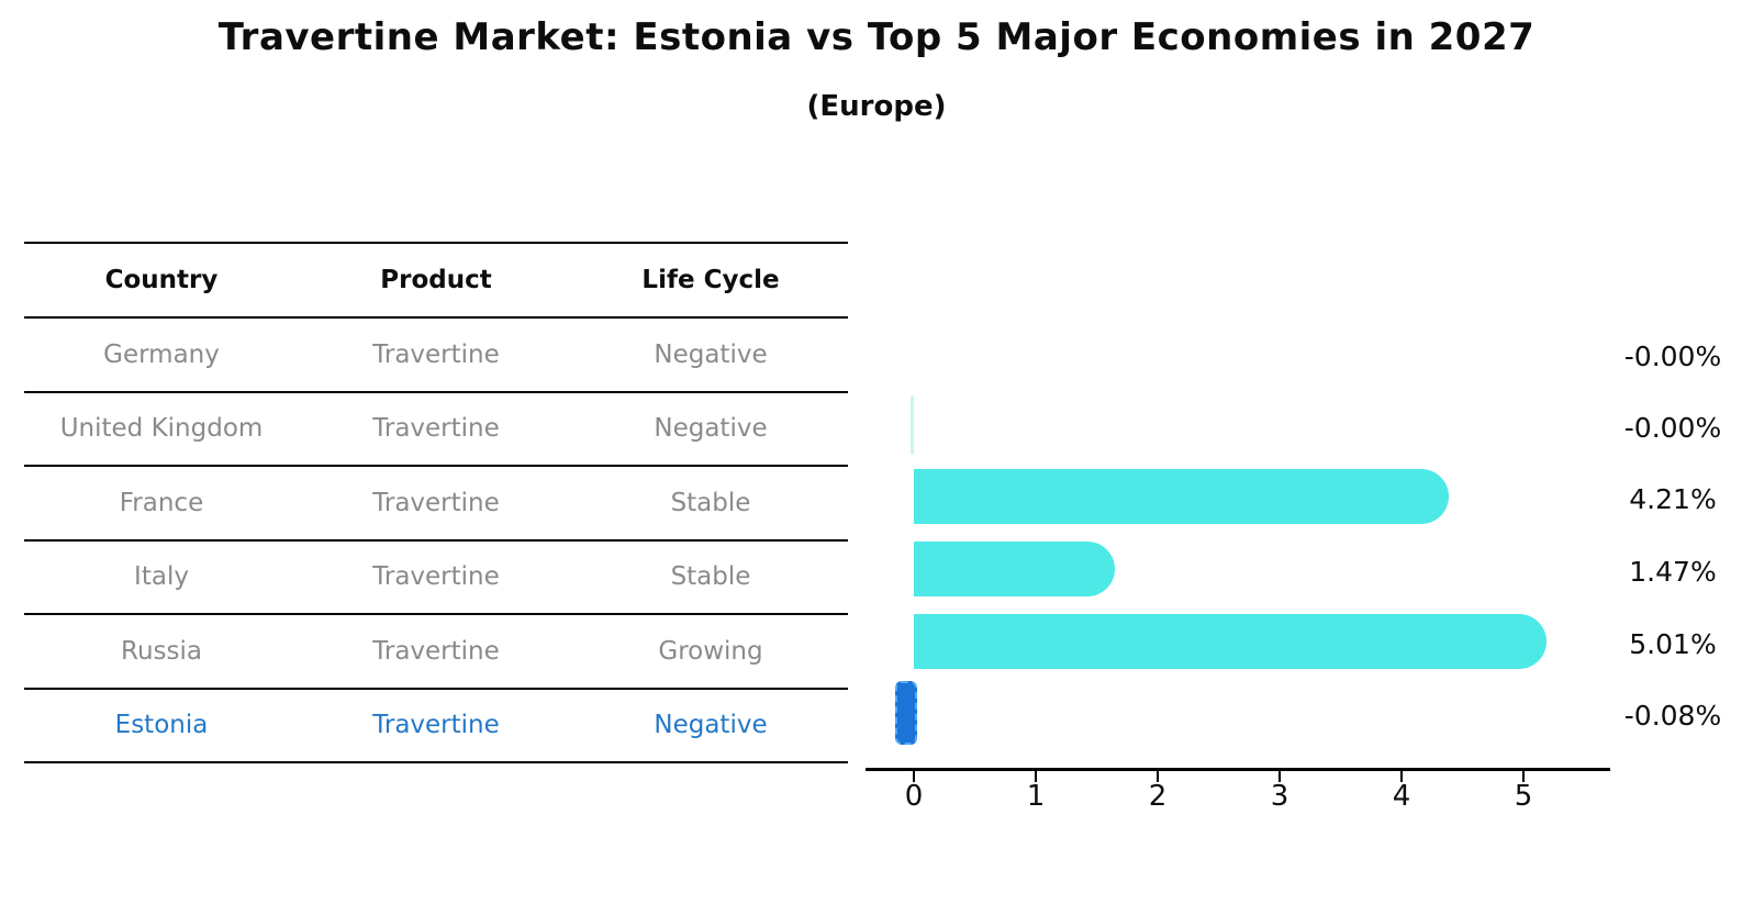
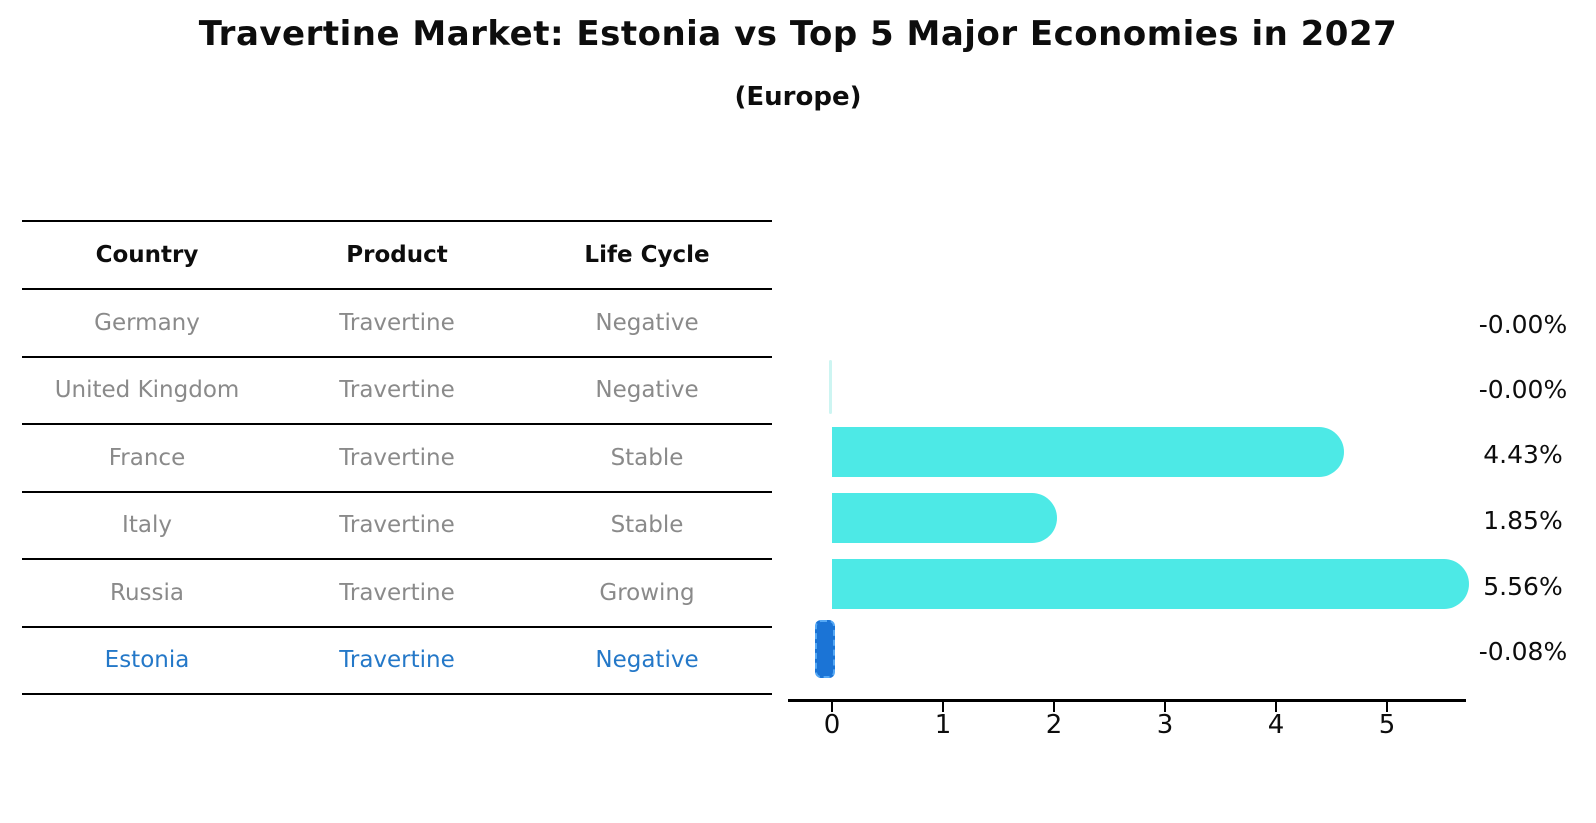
France: 4.21% -> 4.43%
Italy: 1.47% -> 1.85%
Russia: 5.01% -> 5.56%
